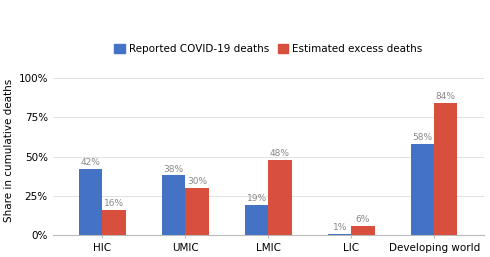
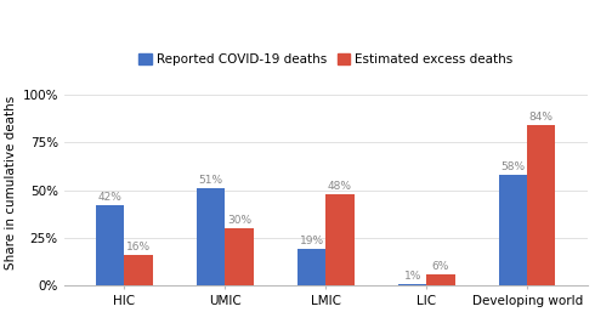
Reported COVID-19 deaths/UMIC: 38% -> 51%
